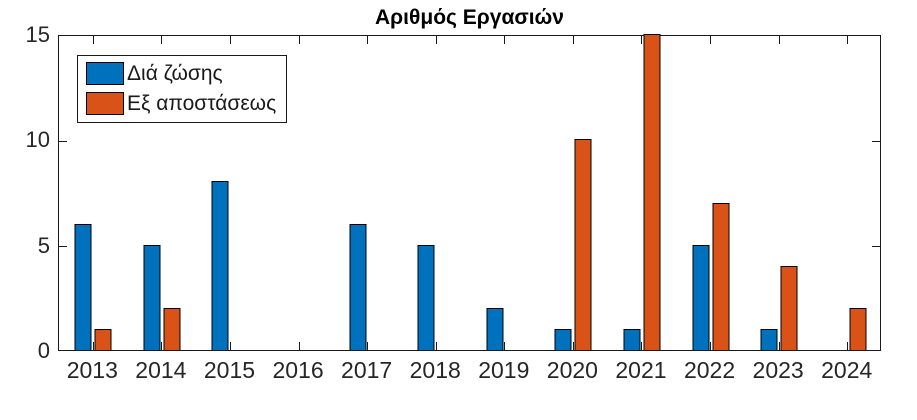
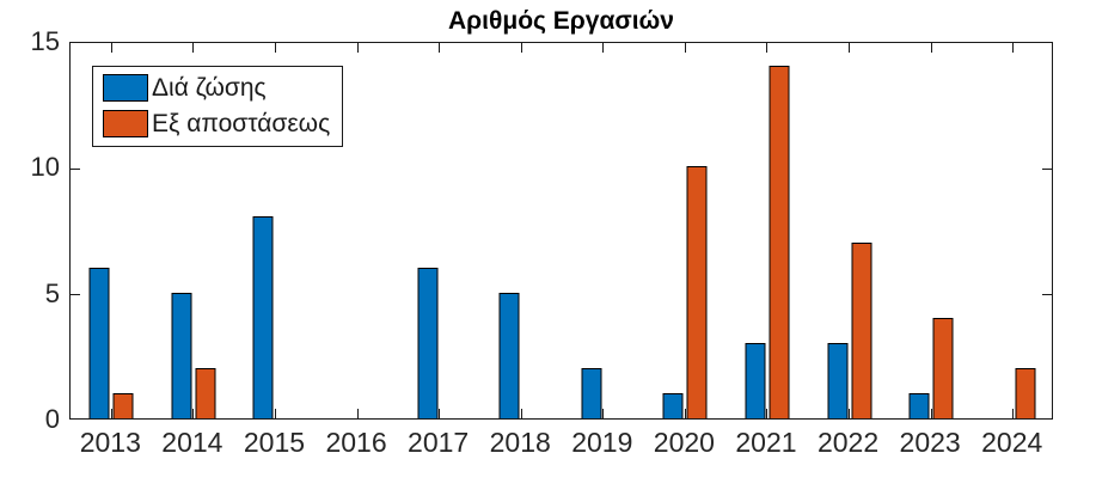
Διά ζώσης/2021: 1 -> 3
Εξ αποστάσεως/2021: 15 -> 14
Διά ζώσης/2022: 5 -> 3
